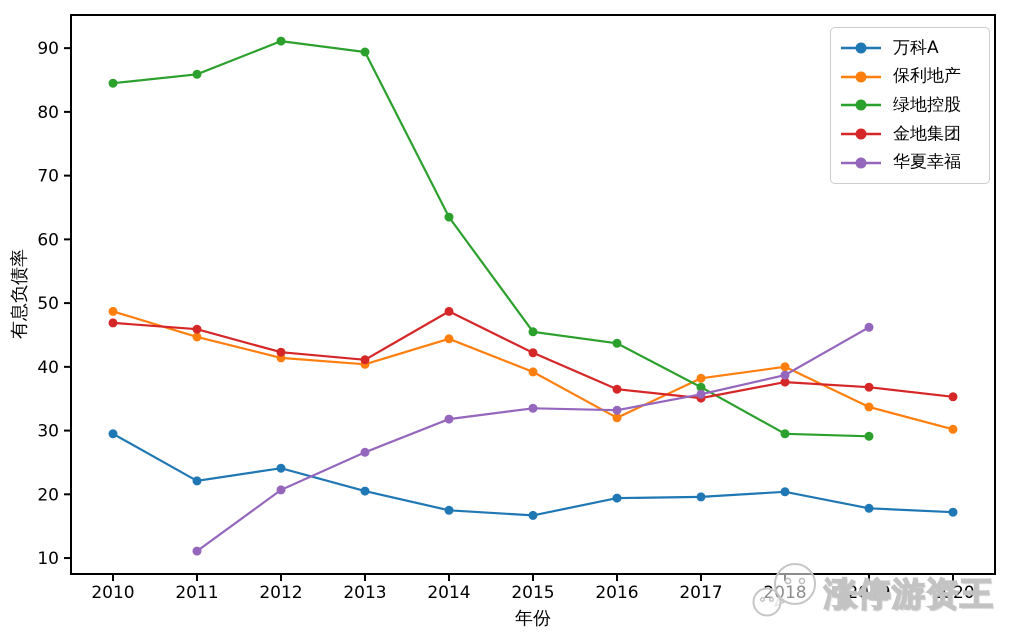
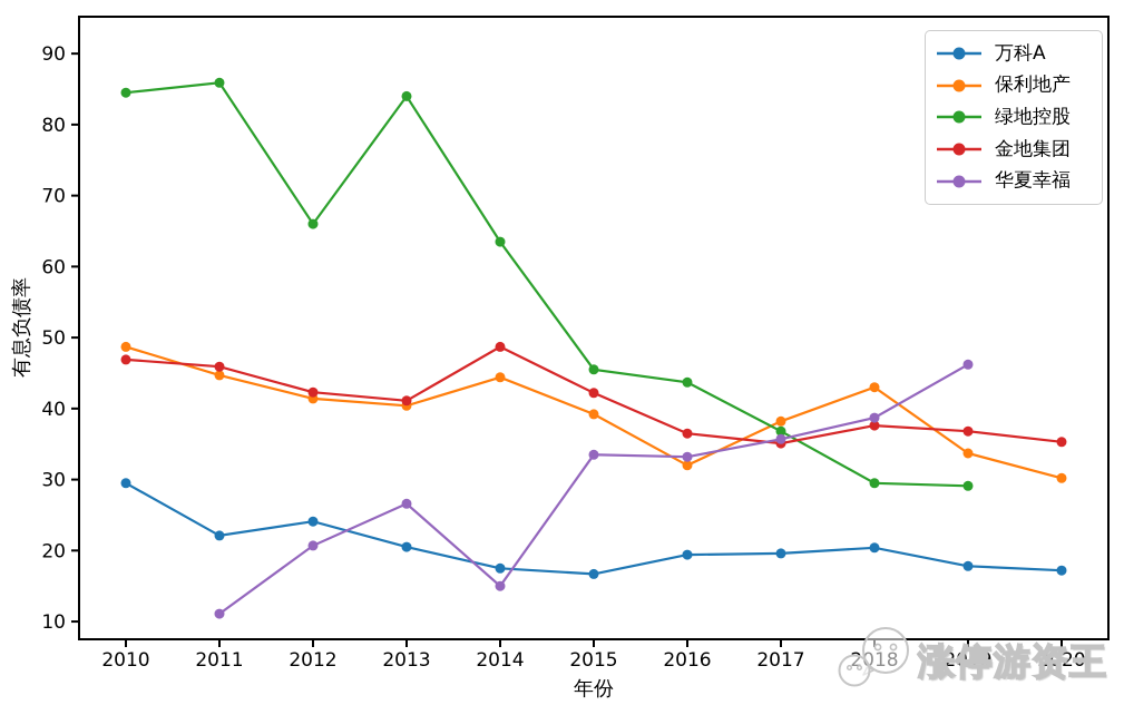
绿地控股/2012: 91 -> 66
绿地控股/2013: 89 -> 84
华夏幸福/2014: 32 -> 15
保利地产/2018: 40 -> 43
